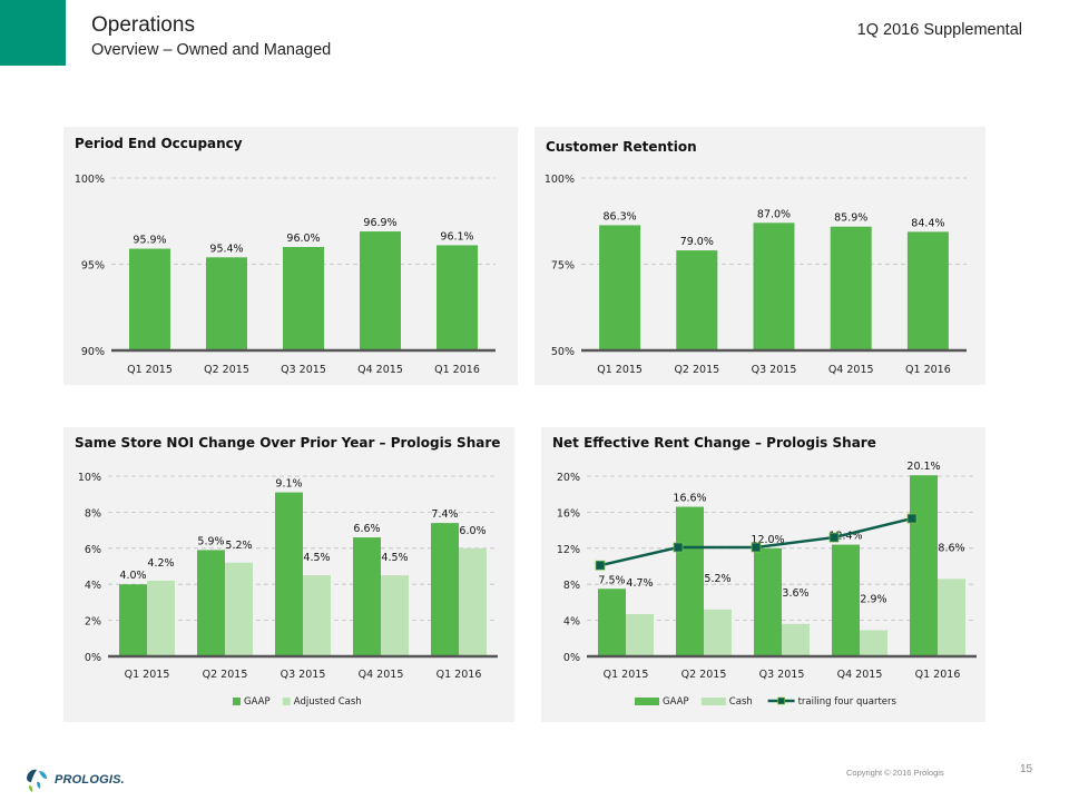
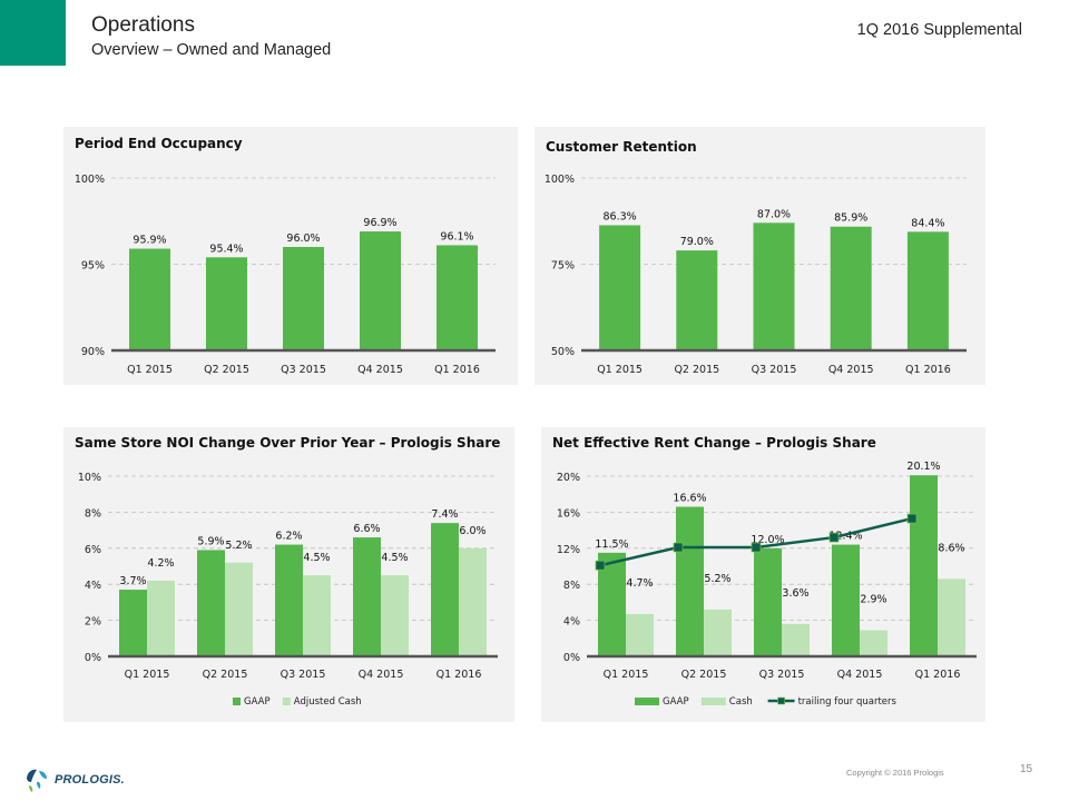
Same Store NOI Change Over Prior Year – Prologis Share/GAAP/Q1 2015: 4.0% -> 3.7%
Same Store NOI Change Over Prior Year – Prologis Share/GAAP/Q3 2015: 9.1% -> 6.2%
Net Effective Rent Change – Prologis Share/GAAP/Q1 2015: 7.5% -> 11.5%
